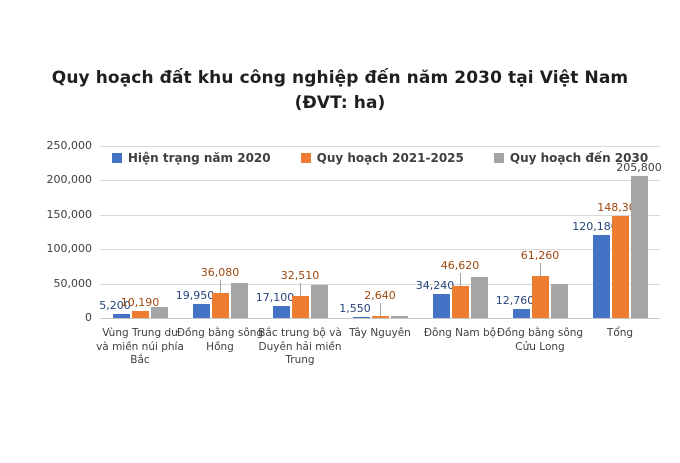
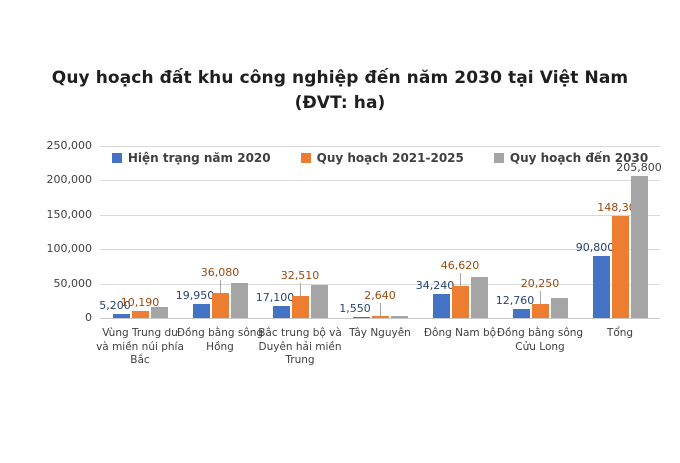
Quy hoạch 2021-2025/Đồng bằng sông Cửu Long: 61,260 -> 20,250
Quy hoạch đến 2030/Đồng bằng sông Cửu Long: 50000 -> 30000
Hiện trạng năm 2020/Tổng: 120,180 -> 90,800
